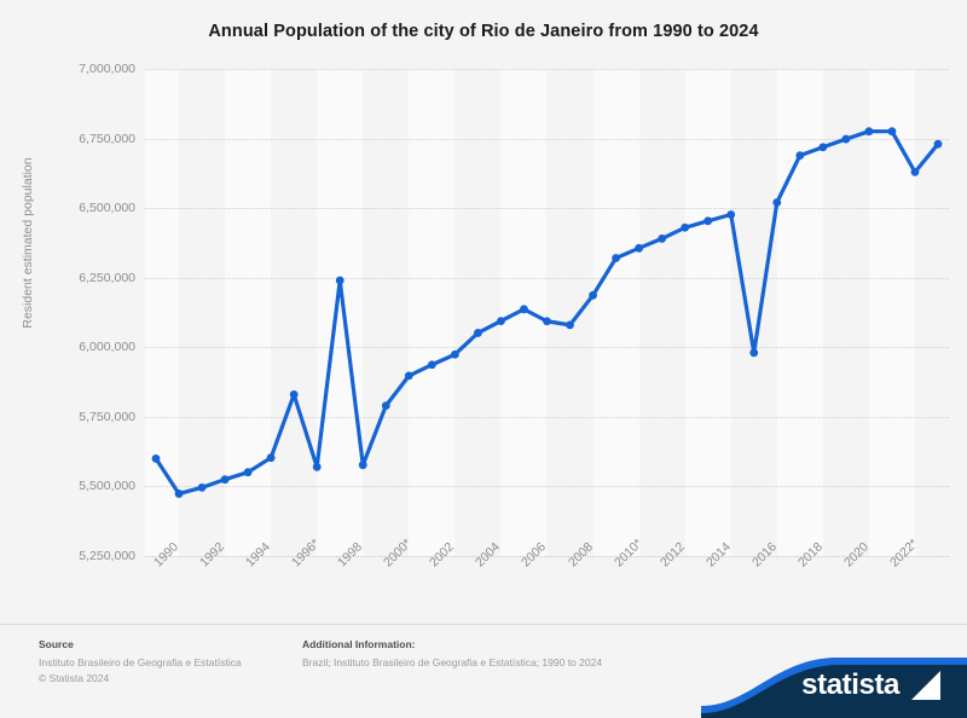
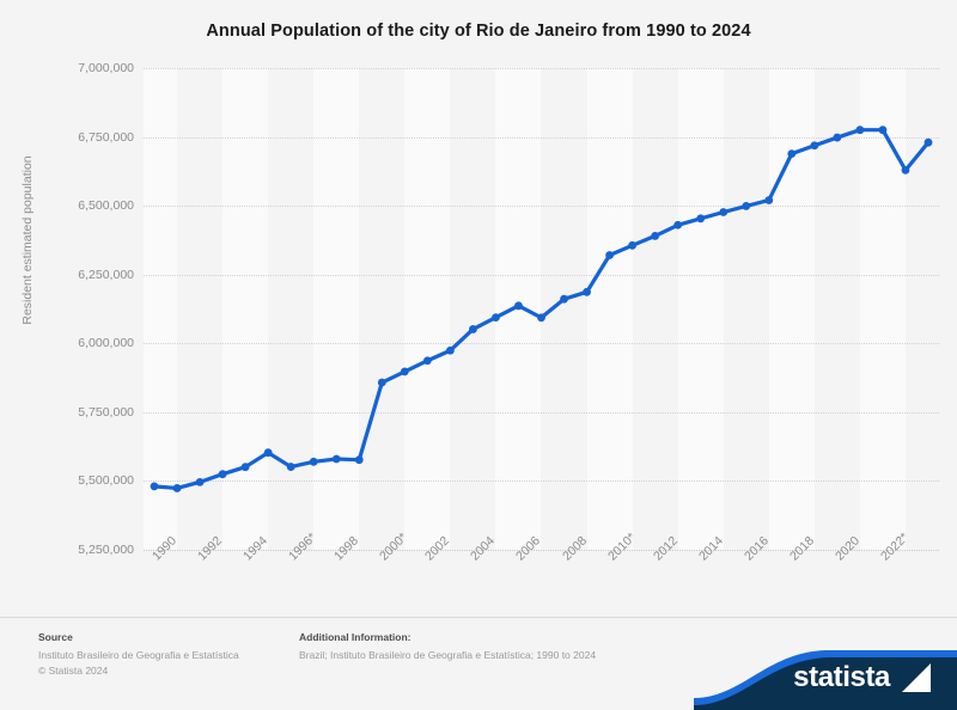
1990: 5600000 -> 5480000
1996*: 5830000 -> 5550000
1998: 6240000 -> 5580000
2000*: 5790000 -> 5860000
2008: 6080000 -> 6160000
2016: 5980000 -> 6500000
